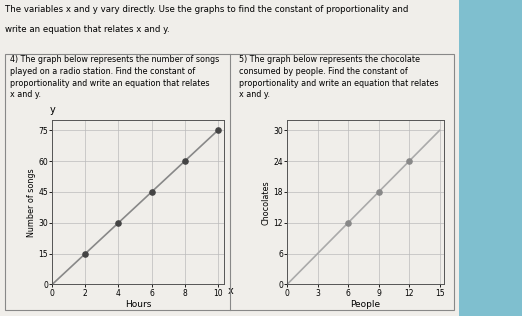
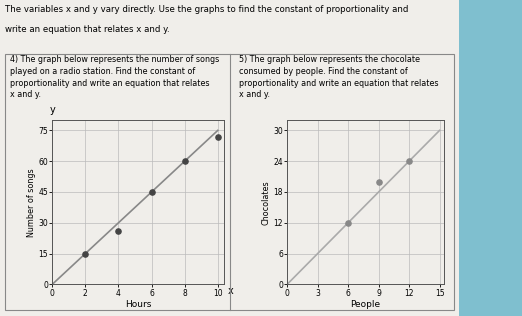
4: 30 -> 26
10: 75 -> 72
9: 18 -> 20
